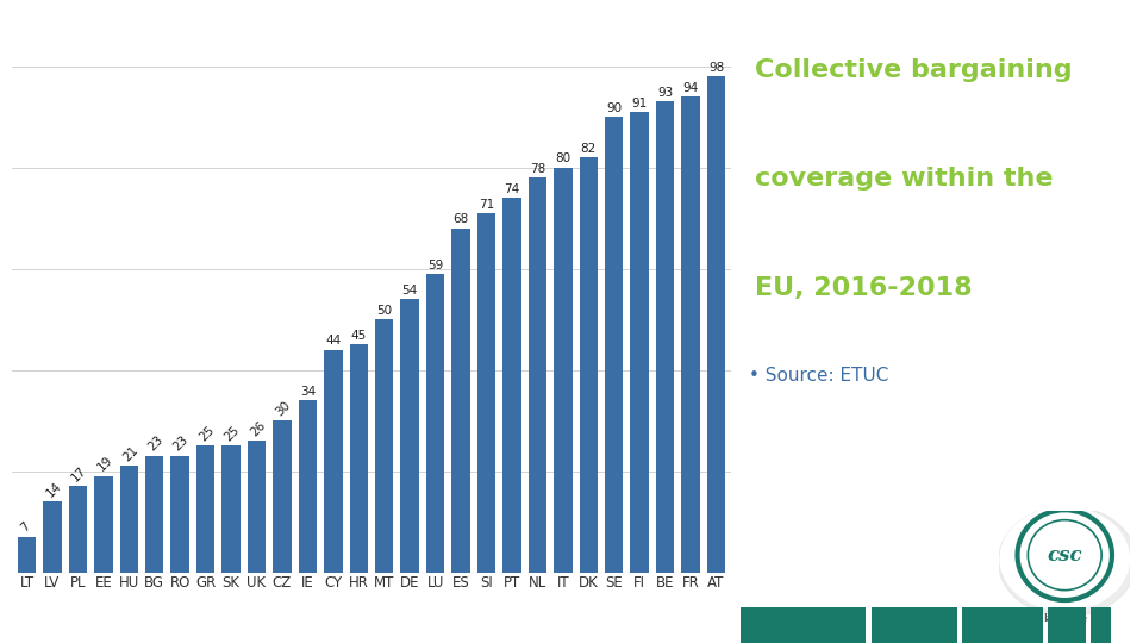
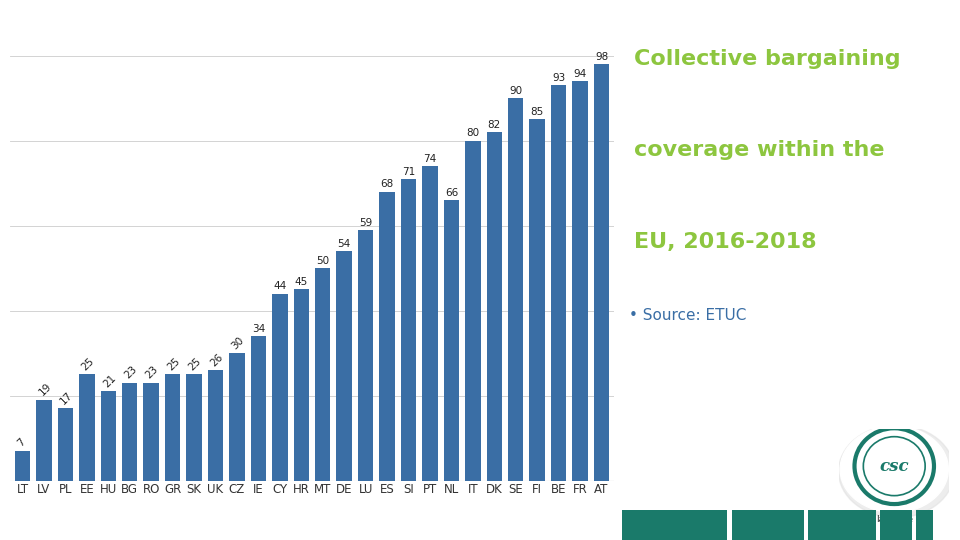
LV: 14 -> 19
EE: 19 -> 25
NL: 78 -> 66
FI: 91 -> 85
